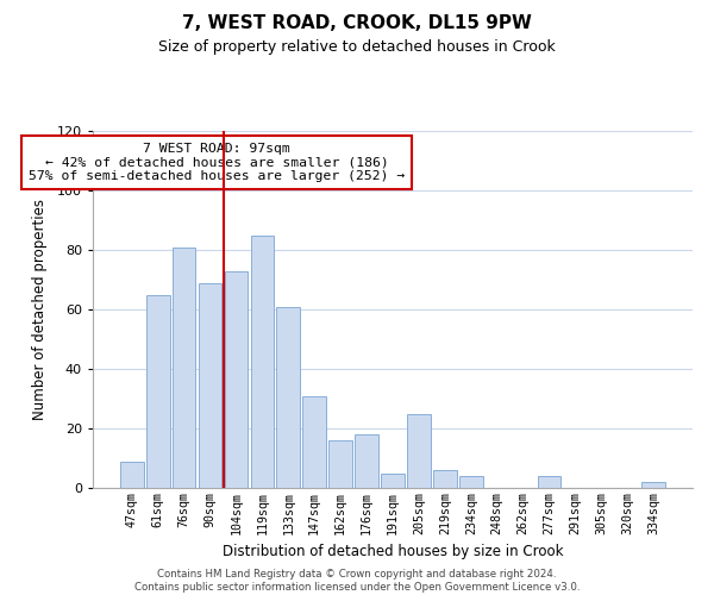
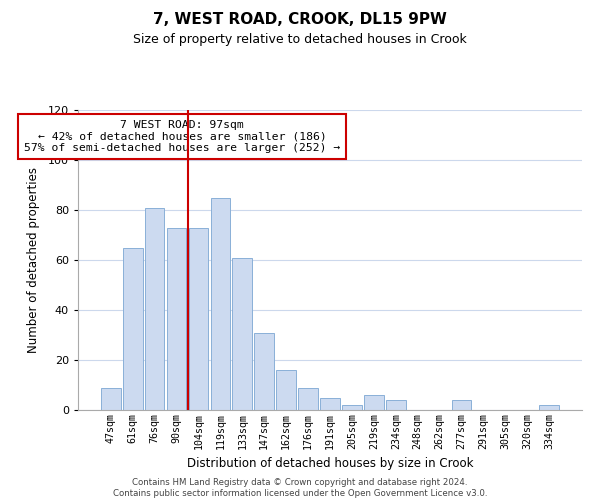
90sqm: 69 -> 73
176sqm: 18 -> 9
205sqm: 25 -> 2
